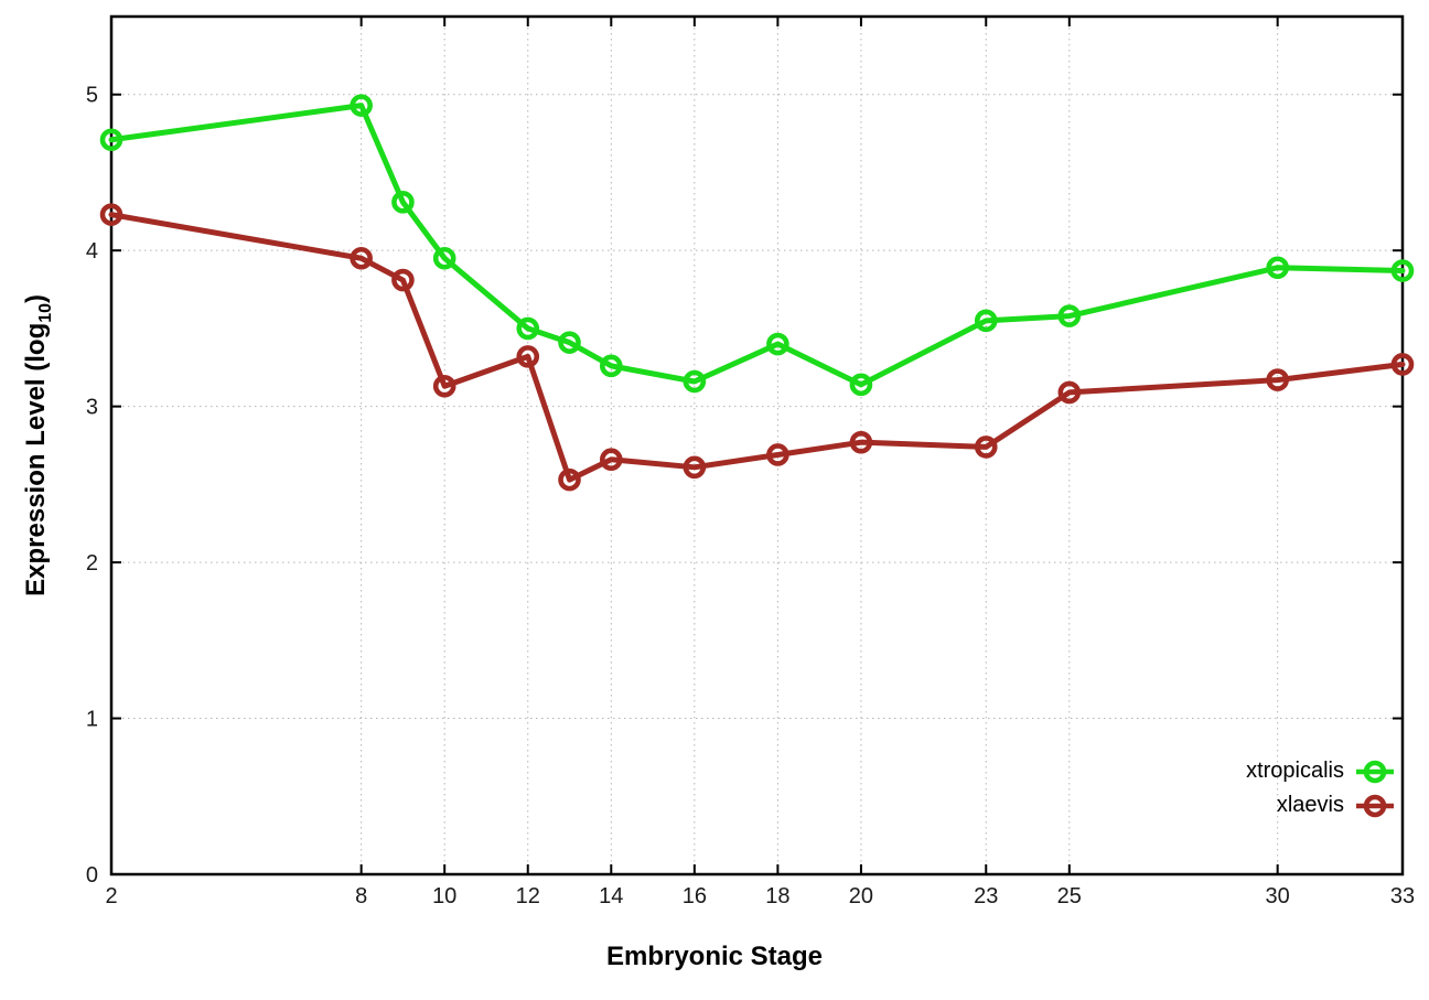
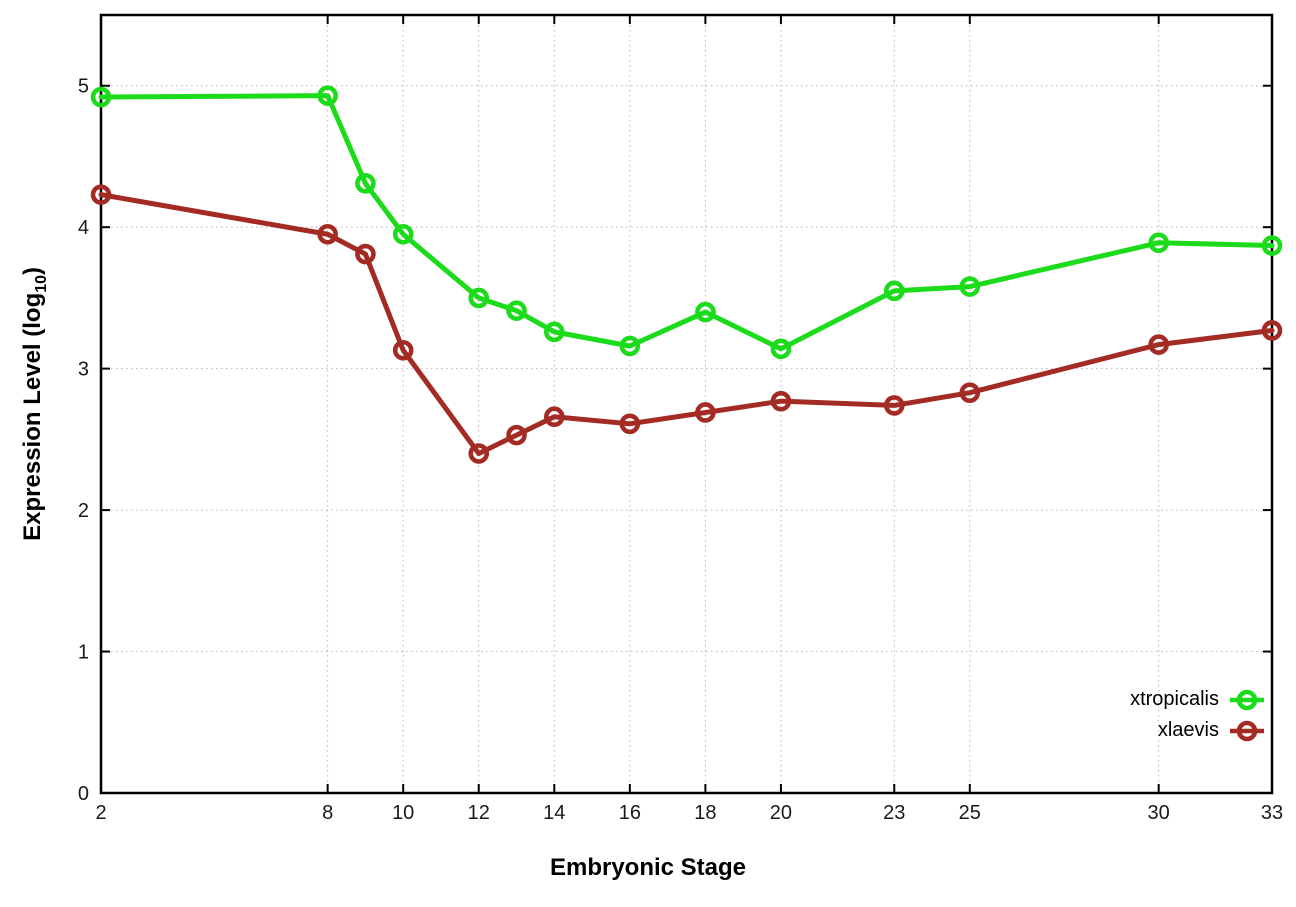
xtropicalis/2: 4.71 -> 4.92
xlaevis/12: 3.32 -> 2.40
xlaevis/25: 3.09 -> 2.83
